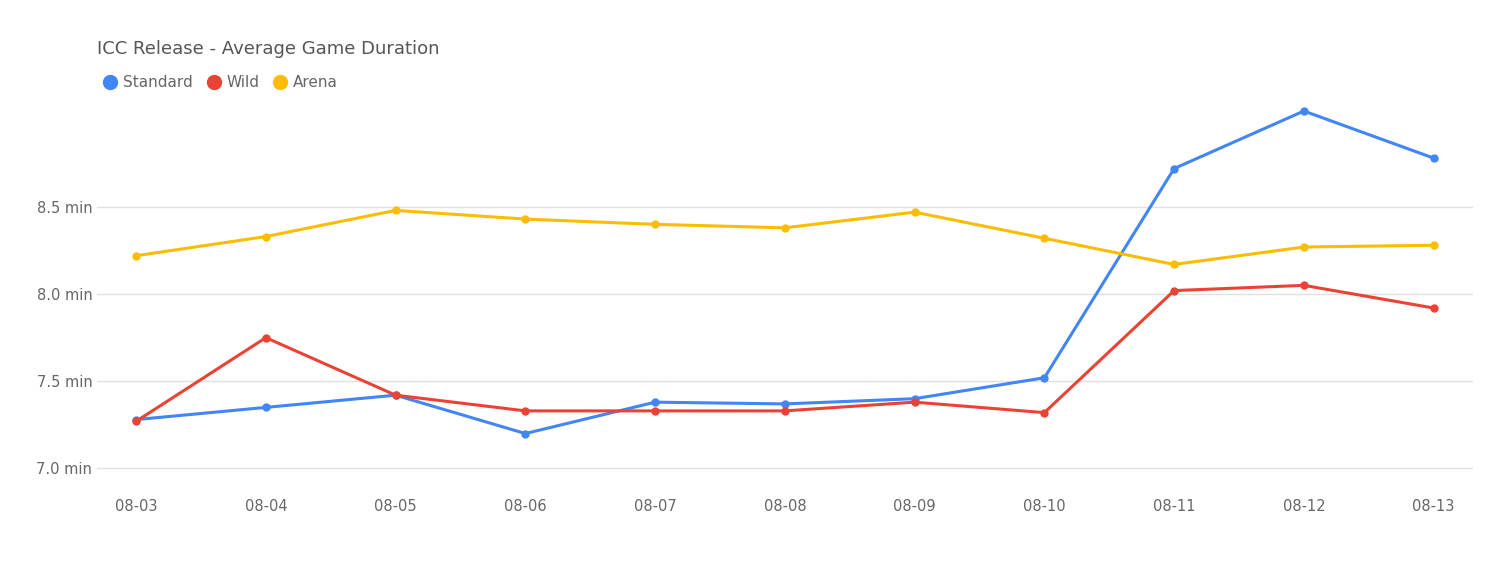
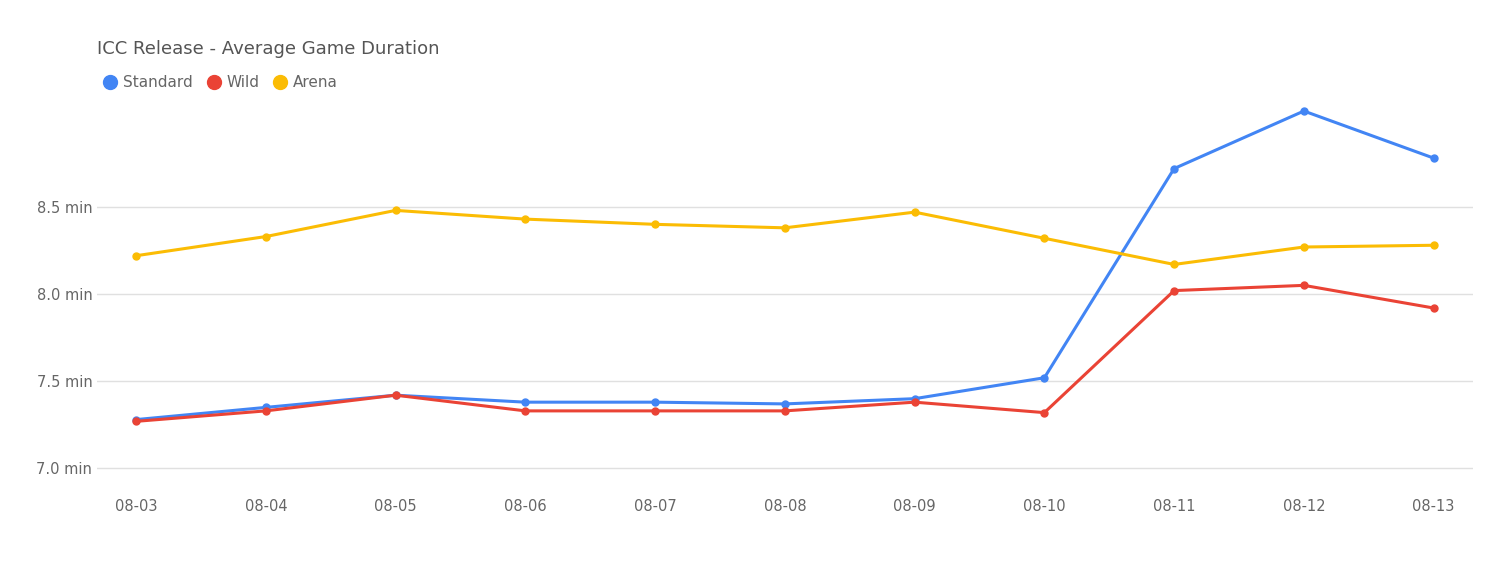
Wild/08-04: 7.75 min -> 7.33 min
Standard/08-06: 7.20 min -> 7.38 min
